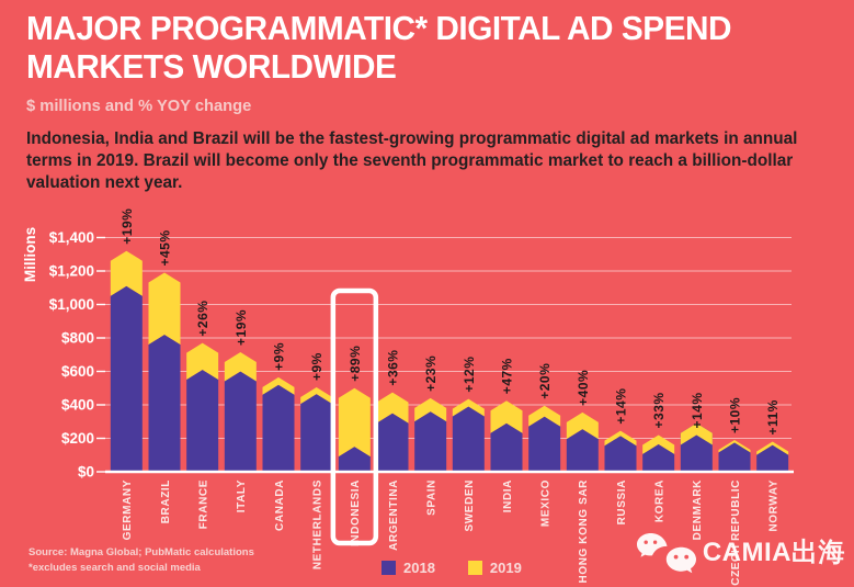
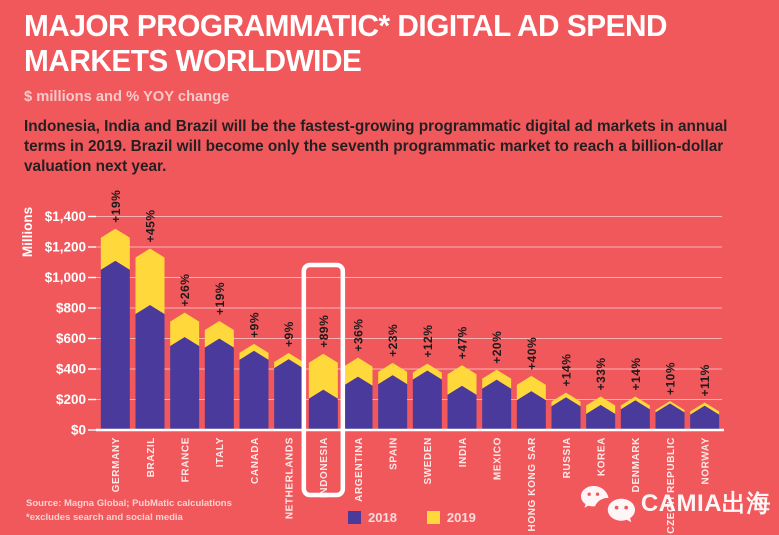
2018/INDONESIA: $150 -> $260
2018/DENMARK: $290 -> $200
